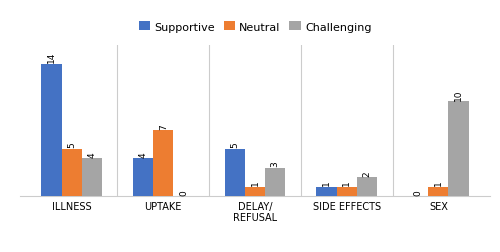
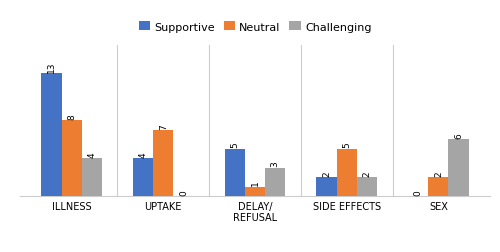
Supportive/ILLNESS: 14 -> 13
Neutral/ILLNESS: 5 -> 8
Supportive/SIDE EFFECTS: 1 -> 2
Neutral/SIDE EFFECTS: 1 -> 5
Neutral/SEX: 1 -> 2
Challenging/SEX: 10 -> 6
